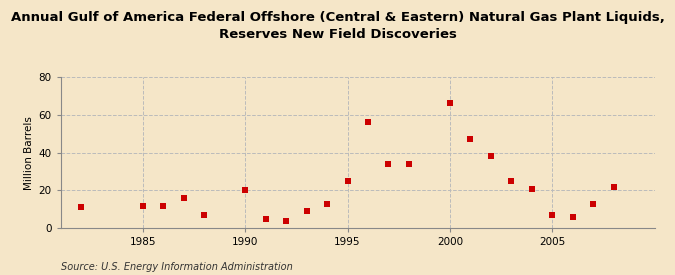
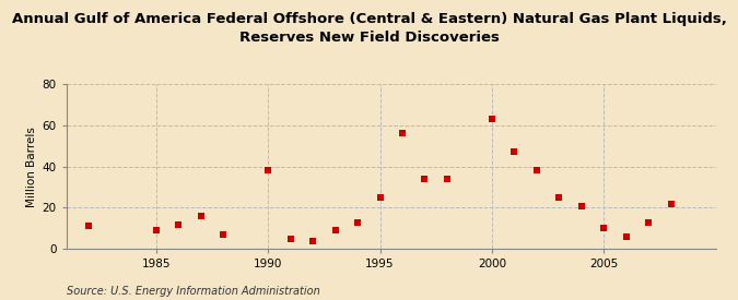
1985: 12 -> 9
1990: 20 -> 38
2000: 66 -> 63
2005: 7 -> 10
